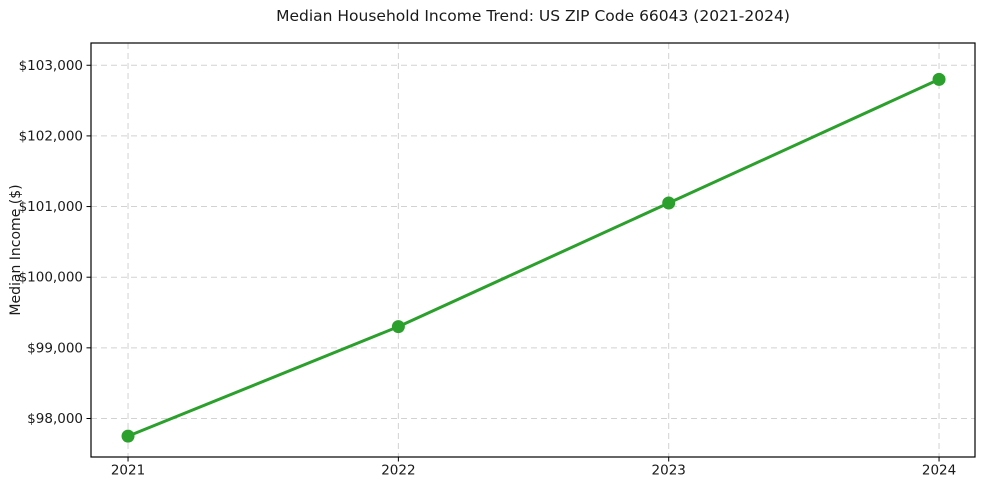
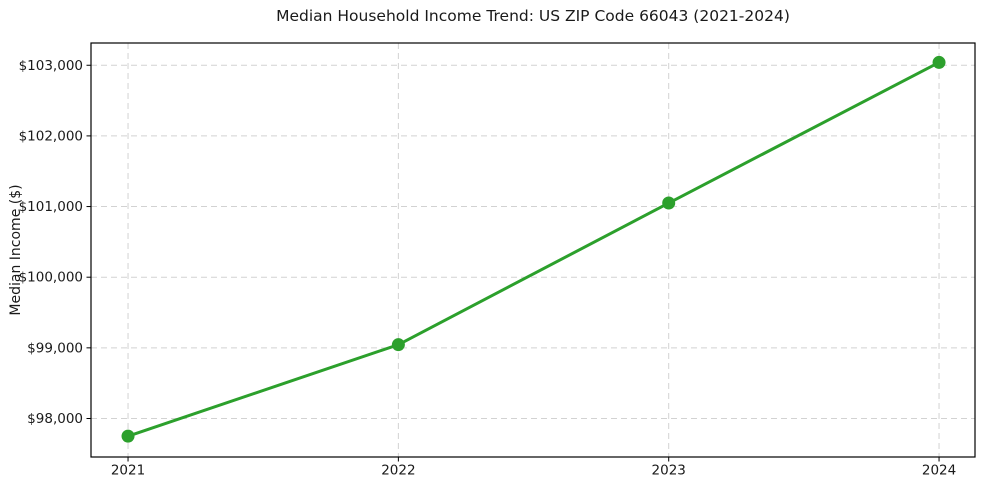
2022: $99300 -> $99000
2024: $102800 -> $103000
